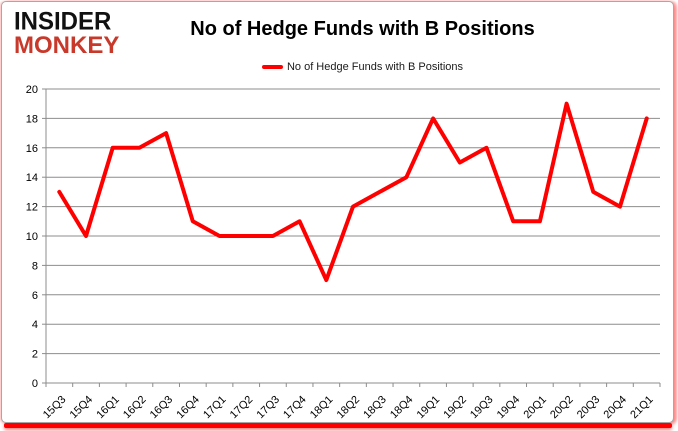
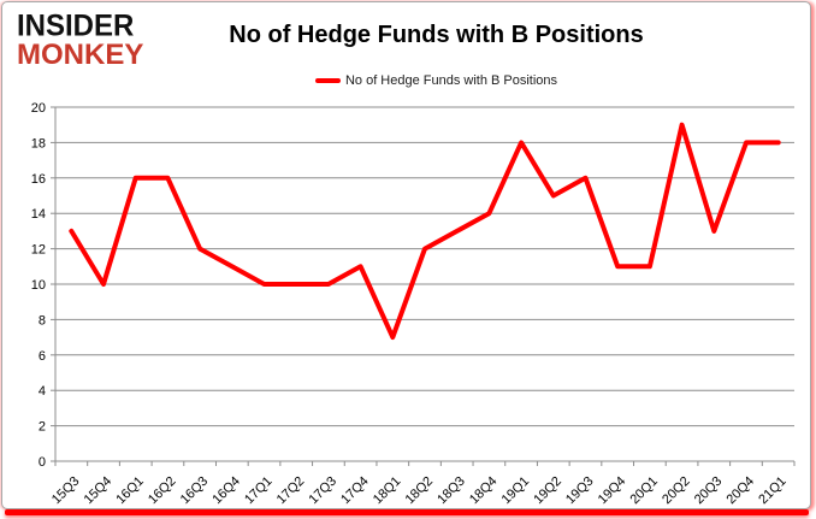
16Q3: 17 -> 12
20Q4: 12 -> 18
